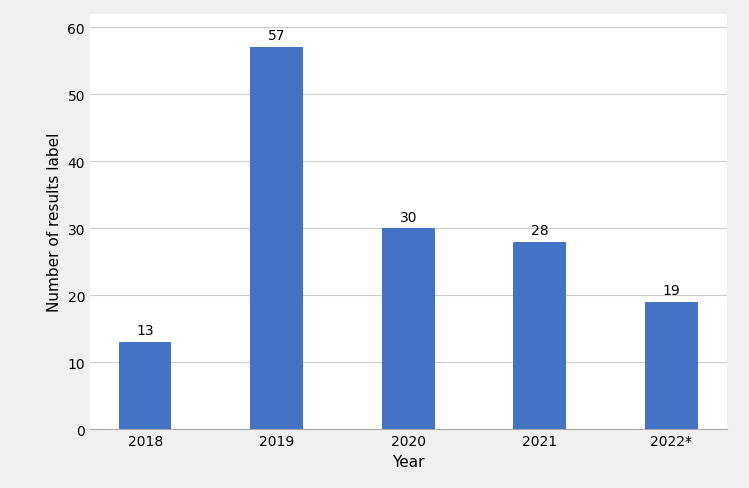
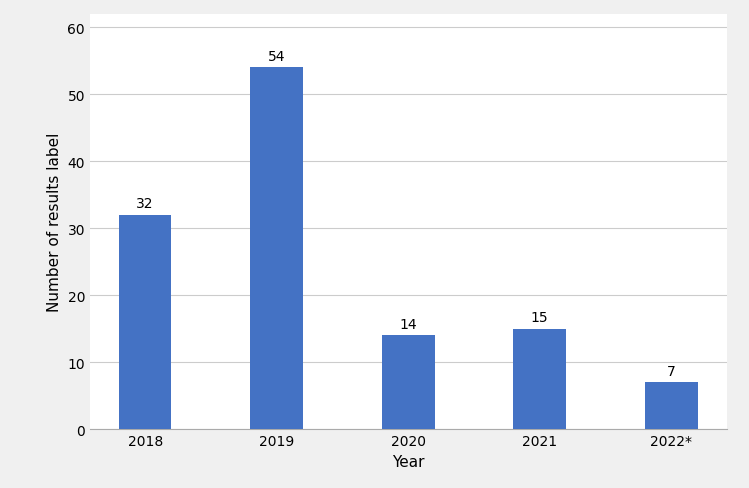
2018: 13 -> 32
2019: 57 -> 54
2020: 30 -> 14
2021: 28 -> 15
2022*: 19 -> 7
